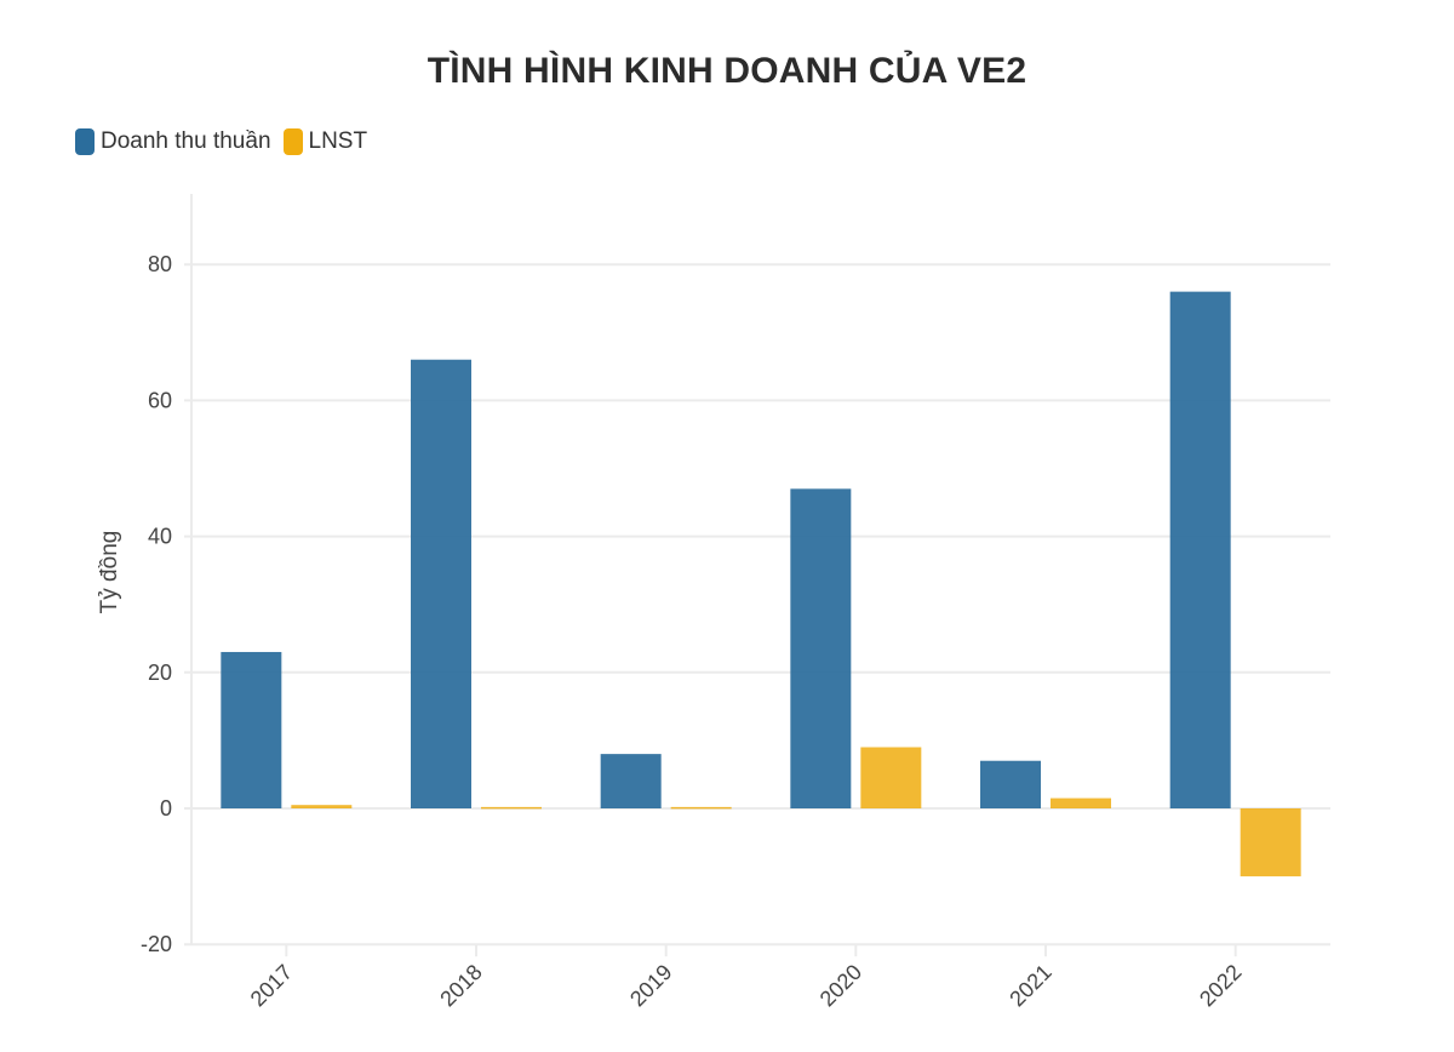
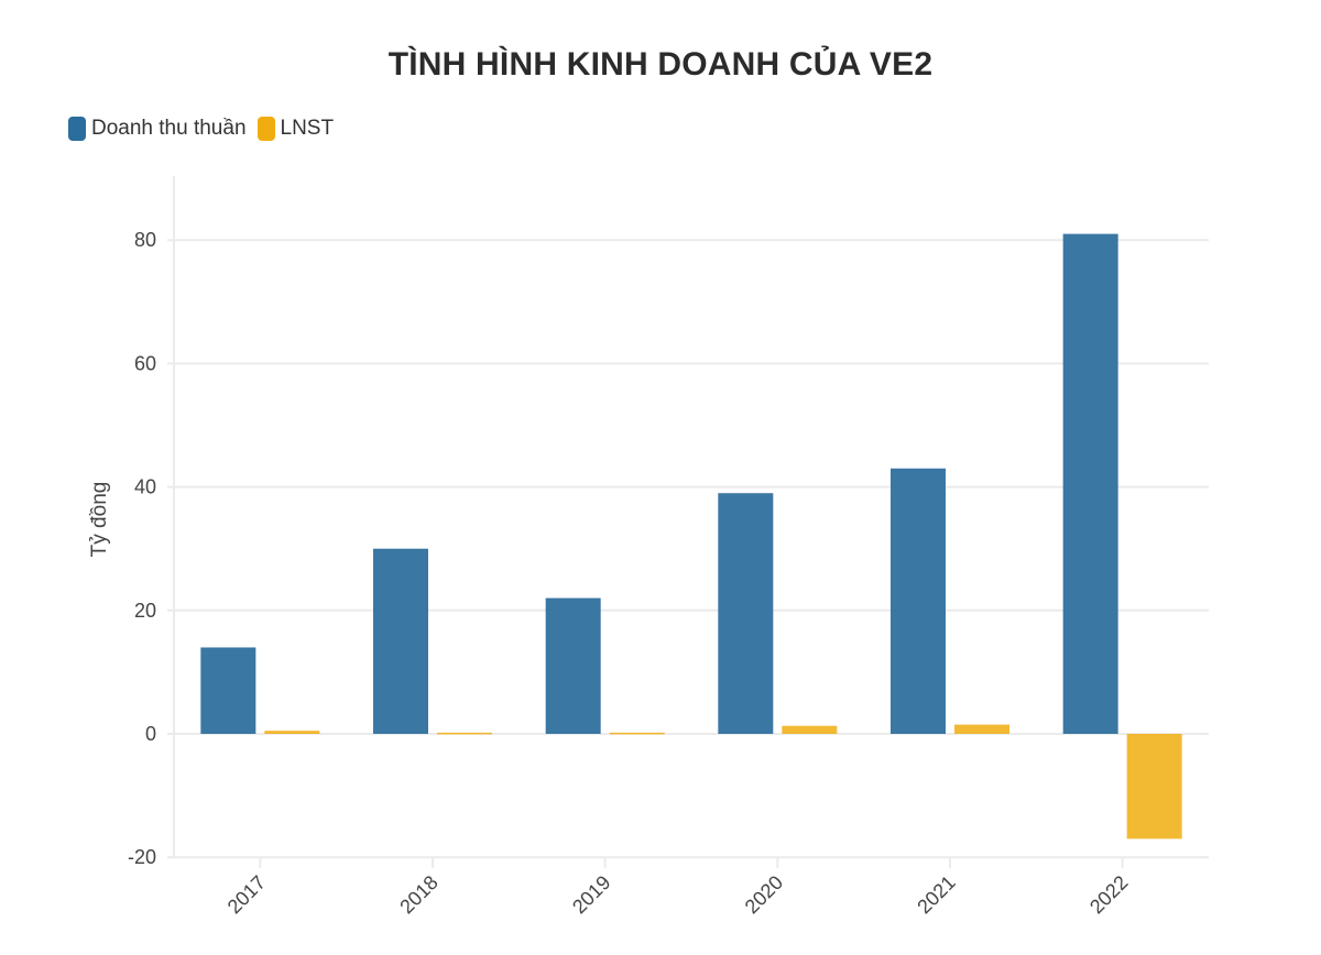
Doanh thu thuần/2017: 23 -> 14
Doanh thu thuần/2018: 66 -> 30
Doanh thu thuần/2019: 8 -> 22
Doanh thu thuần/2020: 47 -> 39
LNST/2020: 9 -> 1
Doanh thu thuần/2021: 7 -> 43
Doanh thu thuần/2022: 76 -> 81
LNST/2022: -10 -> -17
